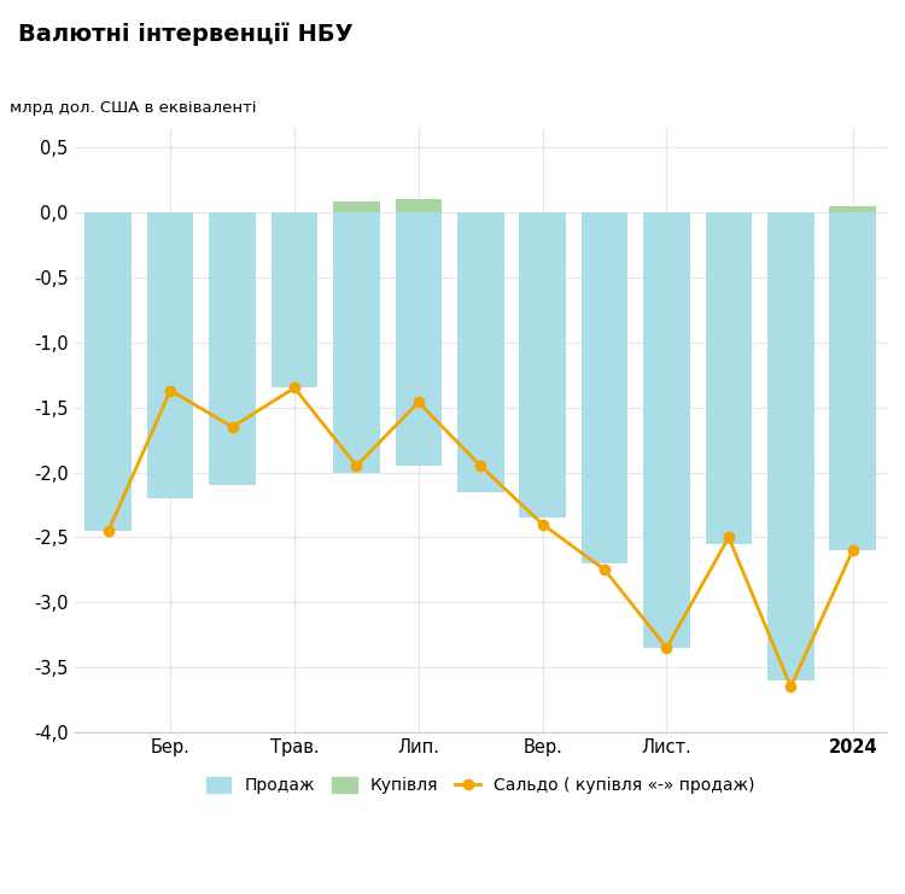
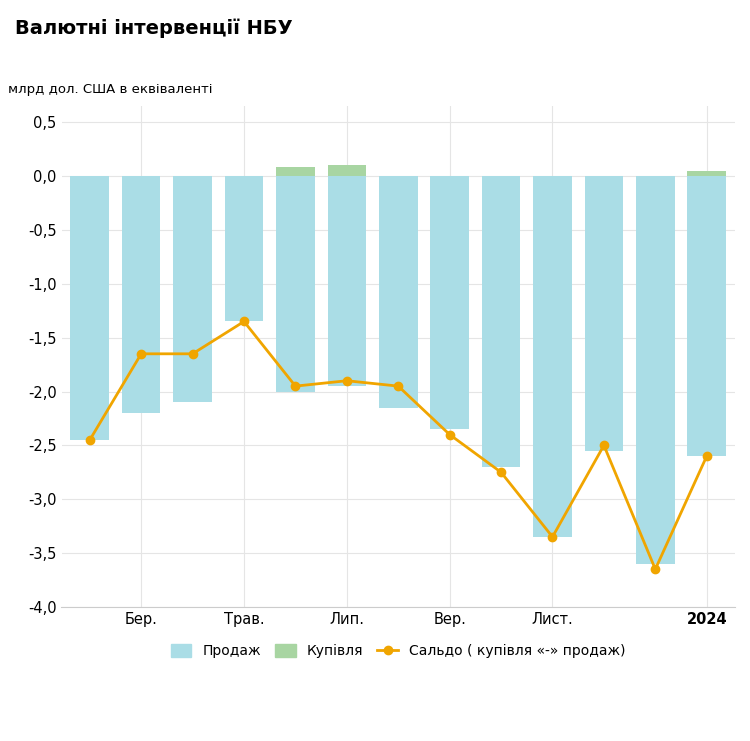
Сальдо ( купівля «-» продаж)/Бер.: -1,37 -> -1,65
Сальдо ( купівля «-» продаж)/Лип.: -1,46 -> -1,90
